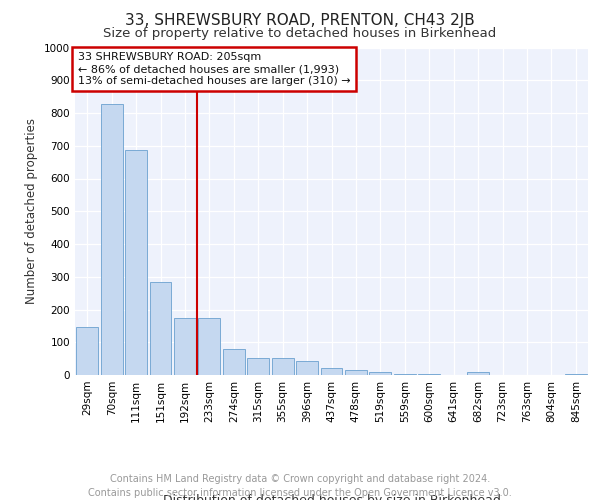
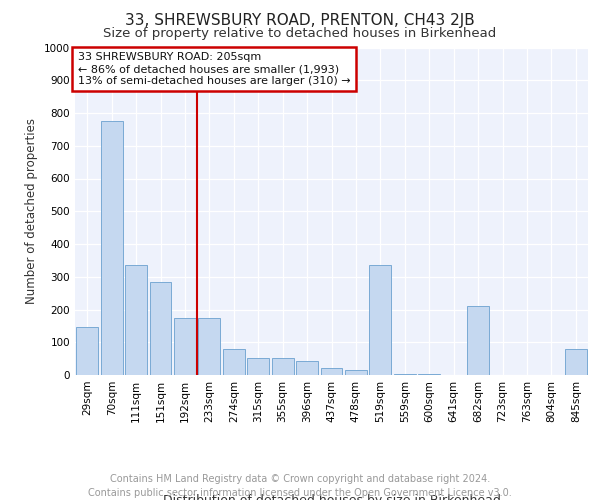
70sqm: 827 -> 775
111sqm: 688 -> 335
519sqm: 8 -> 335
682sqm: 10 -> 210
845sqm: 2 -> 80
